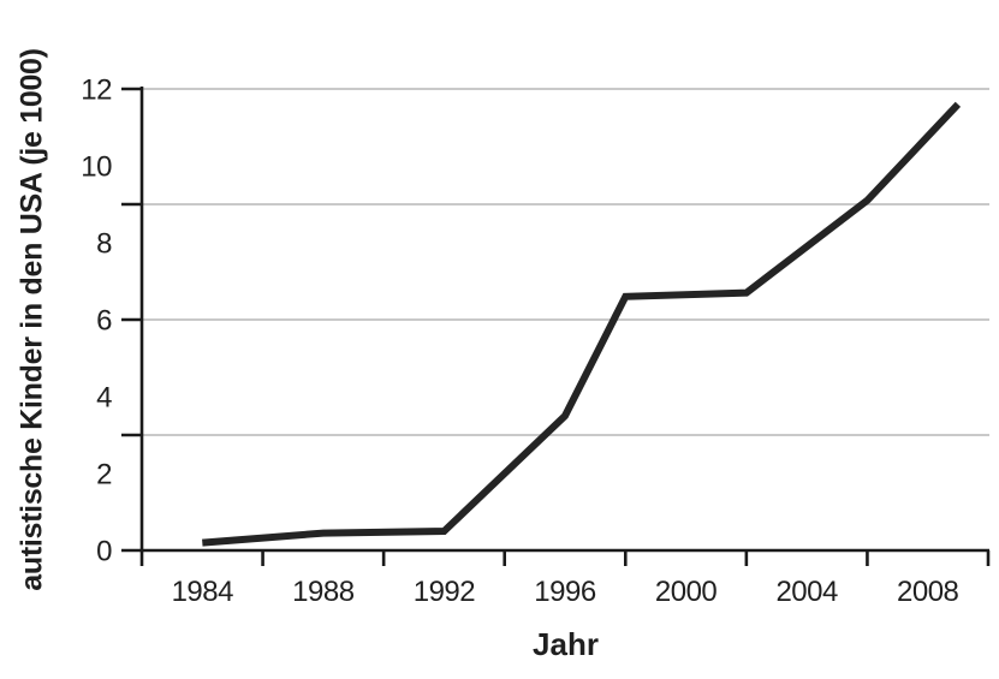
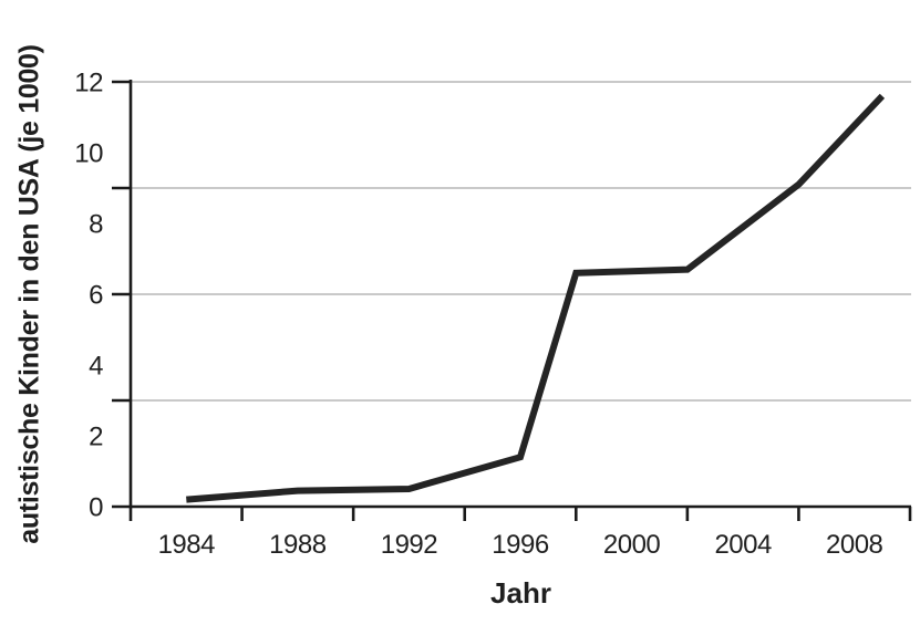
1996: 3.5 -> 1.4
